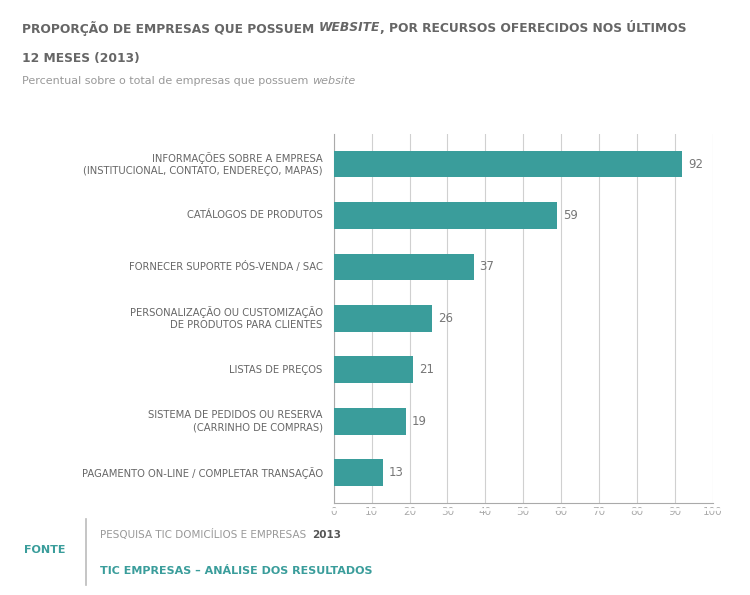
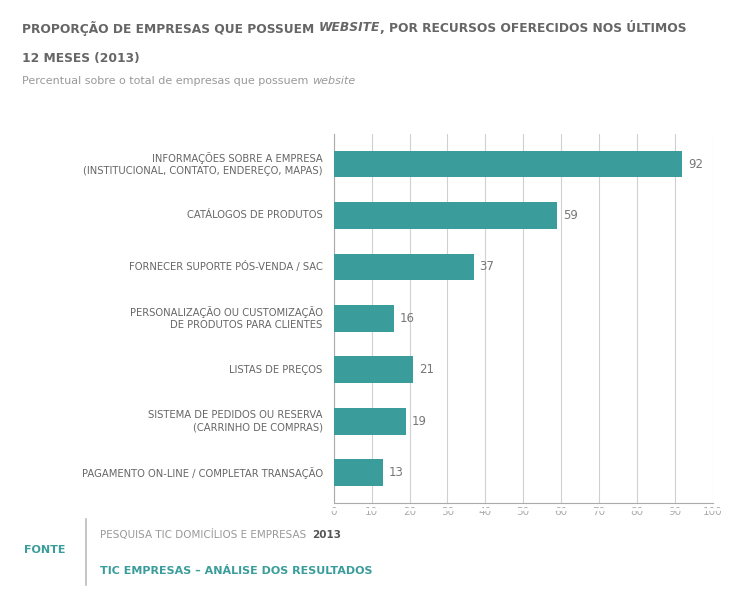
PERSONALIZAÇÃO OU CUSTOMIZAÇÃO DE PRODUTOS PARA CLIENTES: 26 -> 16
